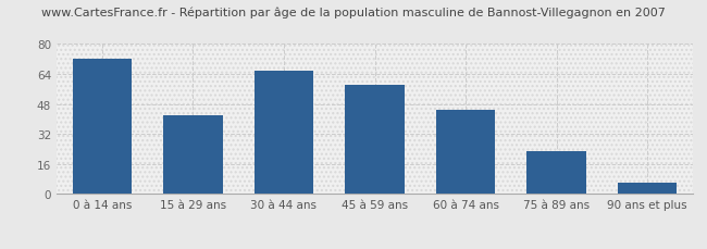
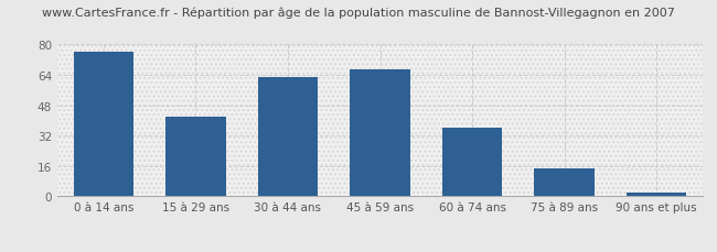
0 à 14 ans: 72 -> 76
30 à 44 ans: 66 -> 63
45 à 59 ans: 58 -> 67
60 à 74 ans: 45 -> 36
75 à 89 ans: 23 -> 15
90 ans et plus: 6 -> 2
